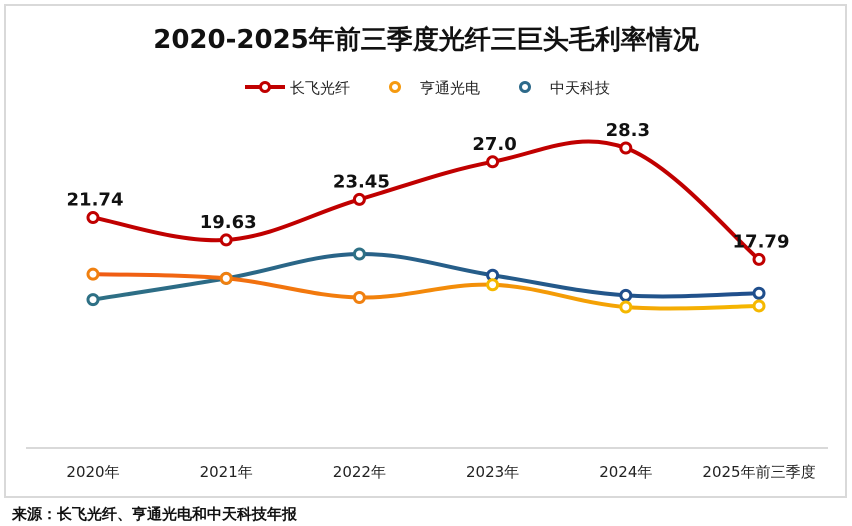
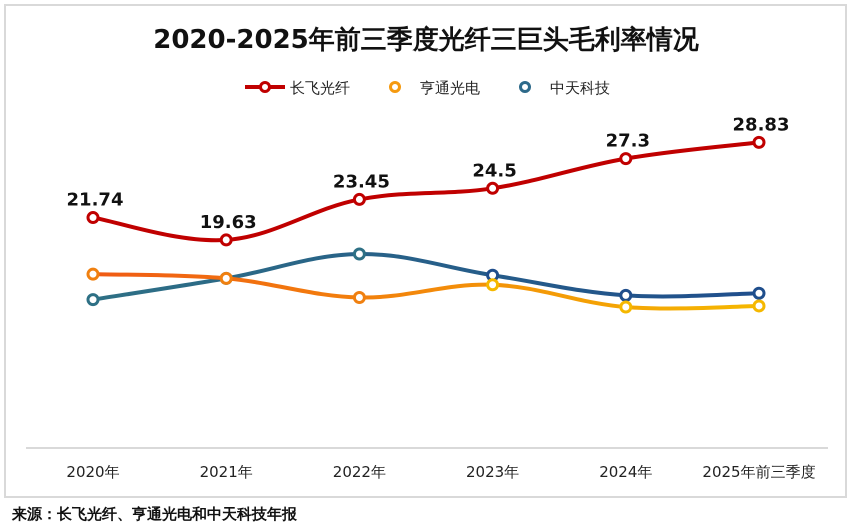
长飞光纤/2023年: 27.0 -> 24.5
长飞光纤/2024年: 28.3 -> 27.3
长飞光纤/2025年前三季度: 17.79 -> 28.83
